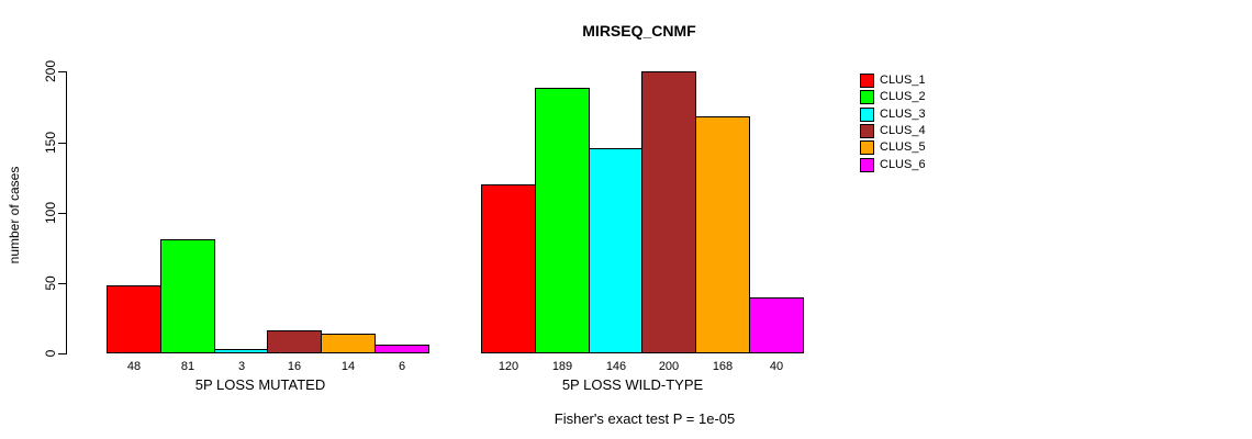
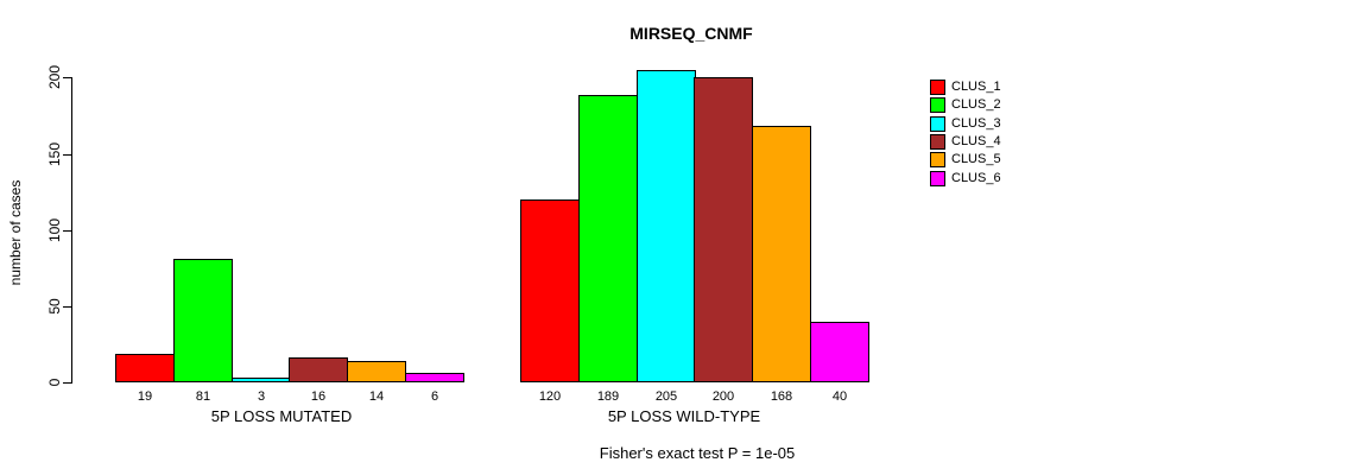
CLUS_1/5P LOSS MUTATED: 48 -> 19
CLUS_3/5P LOSS WILD-TYPE: 146 -> 205
